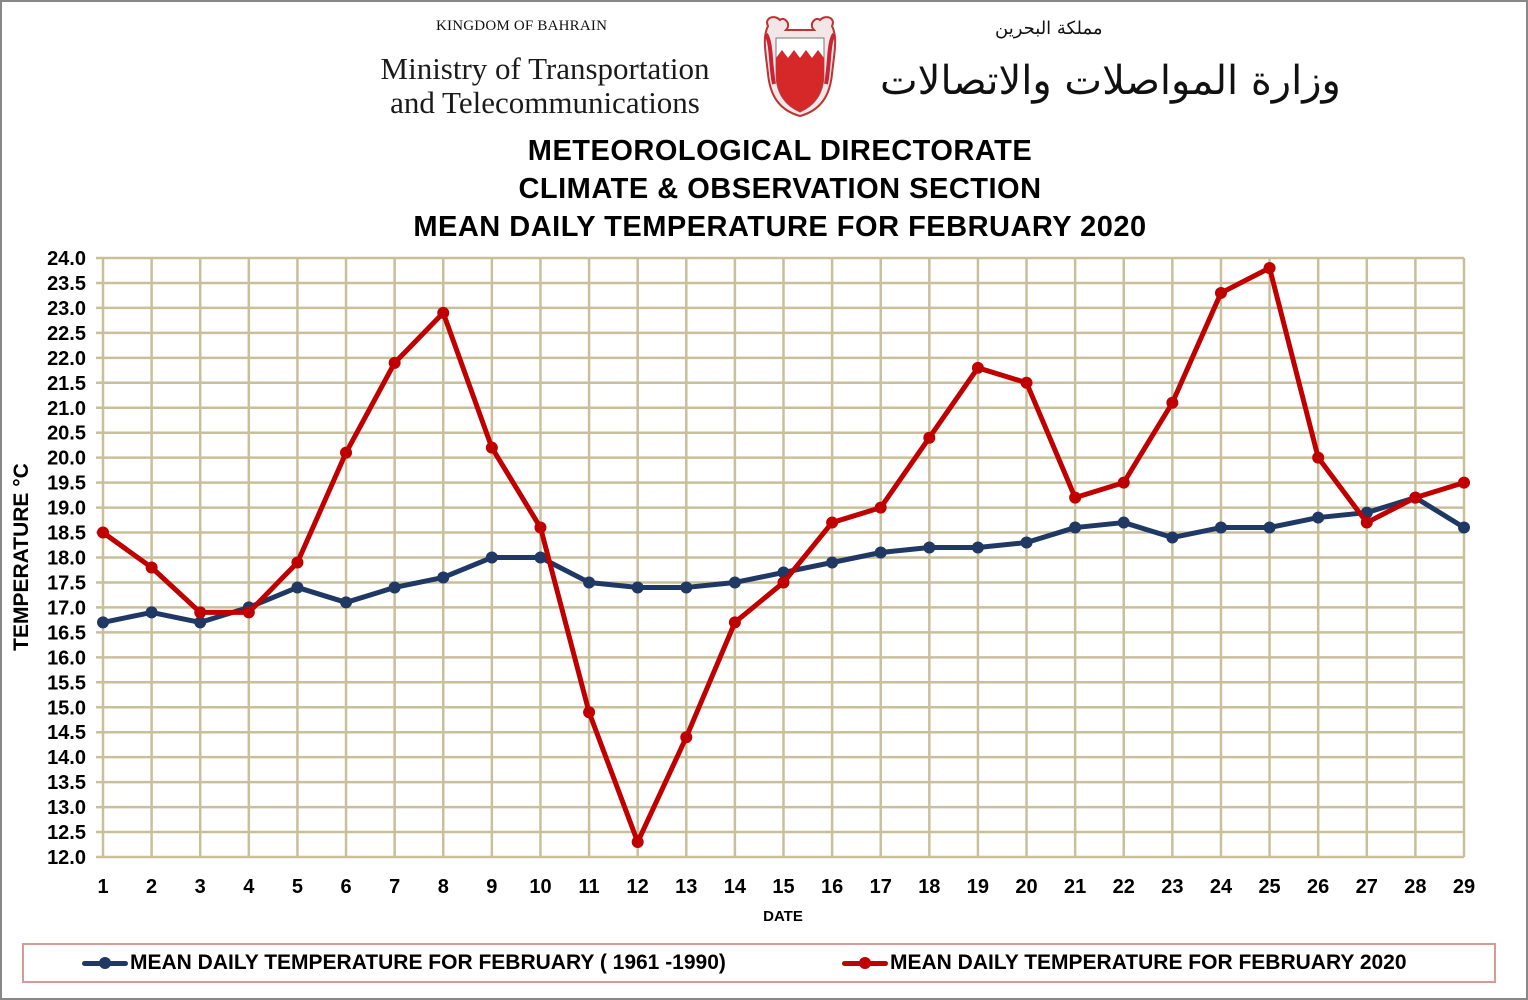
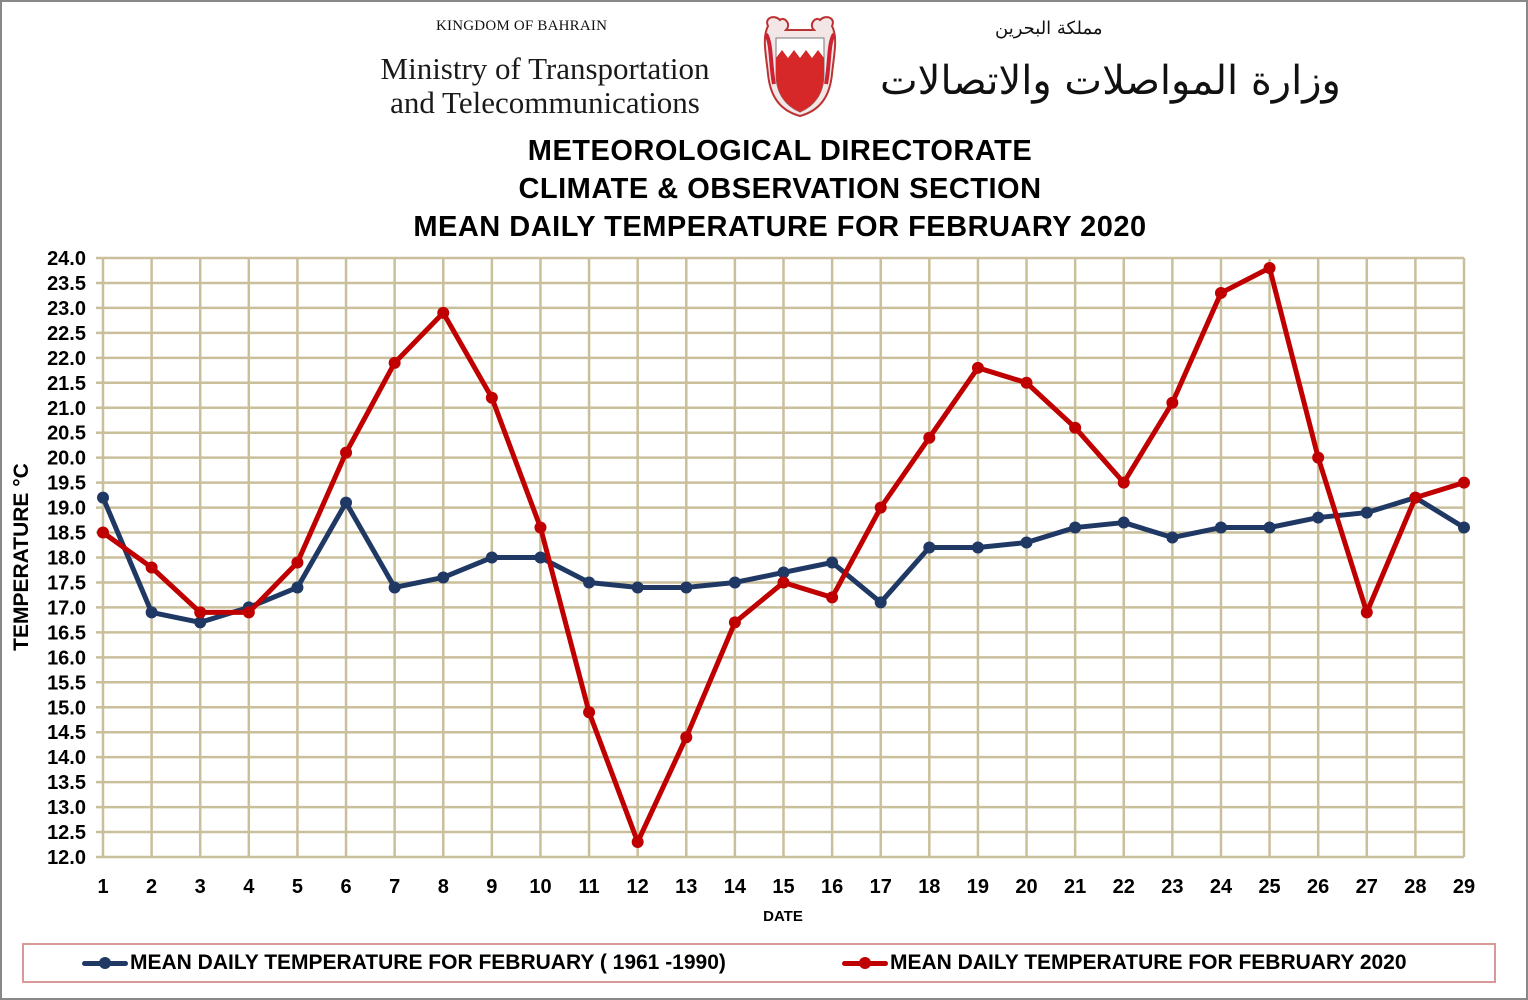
MEAN DAILY TEMPERATURE FOR FEBRUARY ( 1961 -1990)/1: 16.7 -> 19.2
MEAN DAILY TEMPERATURE FOR FEBRUARY ( 1961 -1990)/6: 17.1 -> 19.1
MEAN DAILY TEMPERATURE FOR FEBRUARY 2020/9: 20.2 -> 21.2
MEAN DAILY TEMPERATURE FOR FEBRUARY 2020/16: 18.7 -> 17.2
MEAN DAILY TEMPERATURE FOR FEBRUARY ( 1961 -1990)/17: 18.1 -> 17.1
MEAN DAILY TEMPERATURE FOR FEBRUARY 2020/21: 19.2 -> 20.6
MEAN DAILY TEMPERATURE FOR FEBRUARY 2020/27: 18.7 -> 16.9
